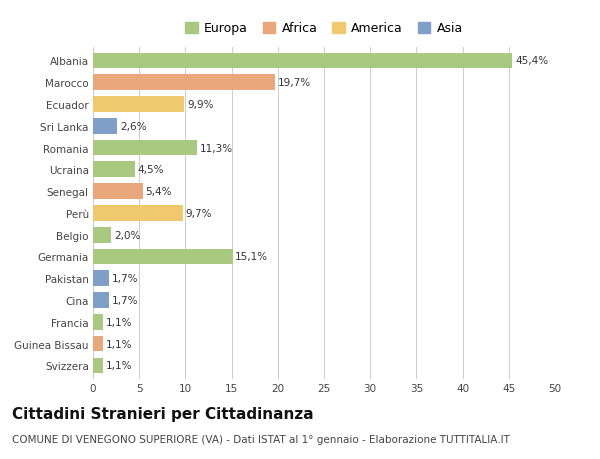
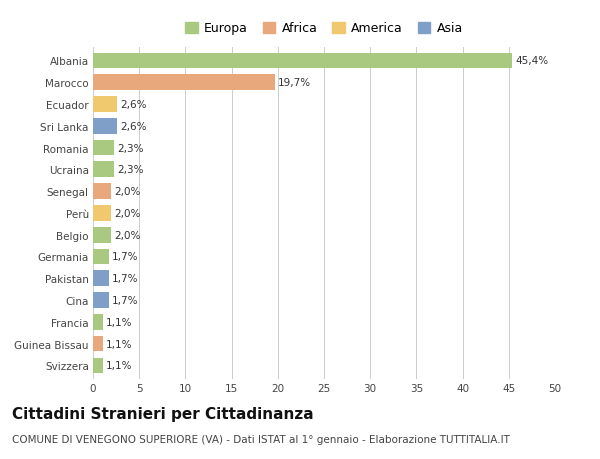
Ecuador: 9,9% -> 2,6%
Romania: 11,3% -> 2,3%
Ucraina: 4,5% -> 2,3%
Senegal: 5,4% -> 2,0%
Perù: 9,7% -> 2,0%
Germania: 15,1% -> 1,7%
